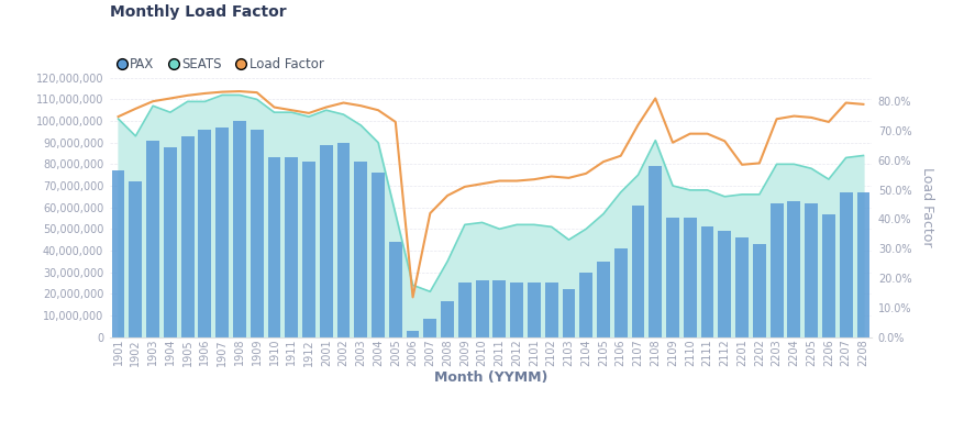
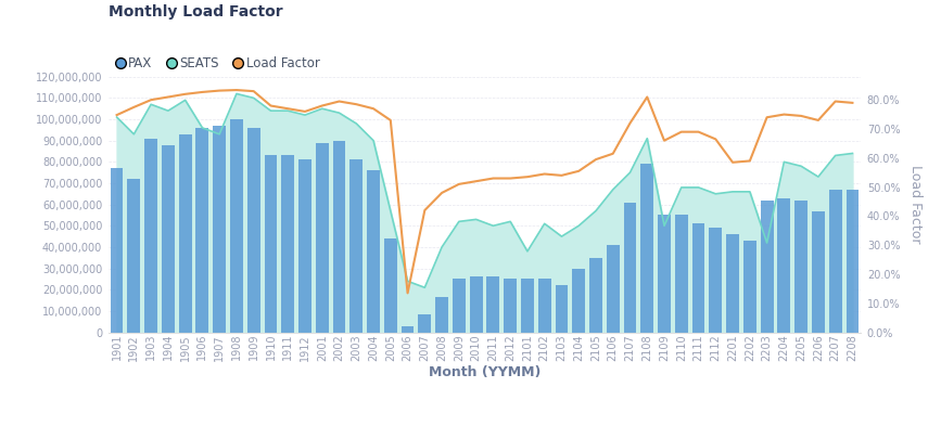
SEATS/1906: 109,000,000 -> 96,000,000
SEATS/1907: 112,000,000 -> 93,000,000
SEATS/2008: 35,000,000 -> 40,000,000
SEATS/2101: 52,000,000 -> 38,000,000
SEATS/2109: 70,000,000 -> 50,000,000
SEATS/2203: 80,000,000 -> 42,000,000
